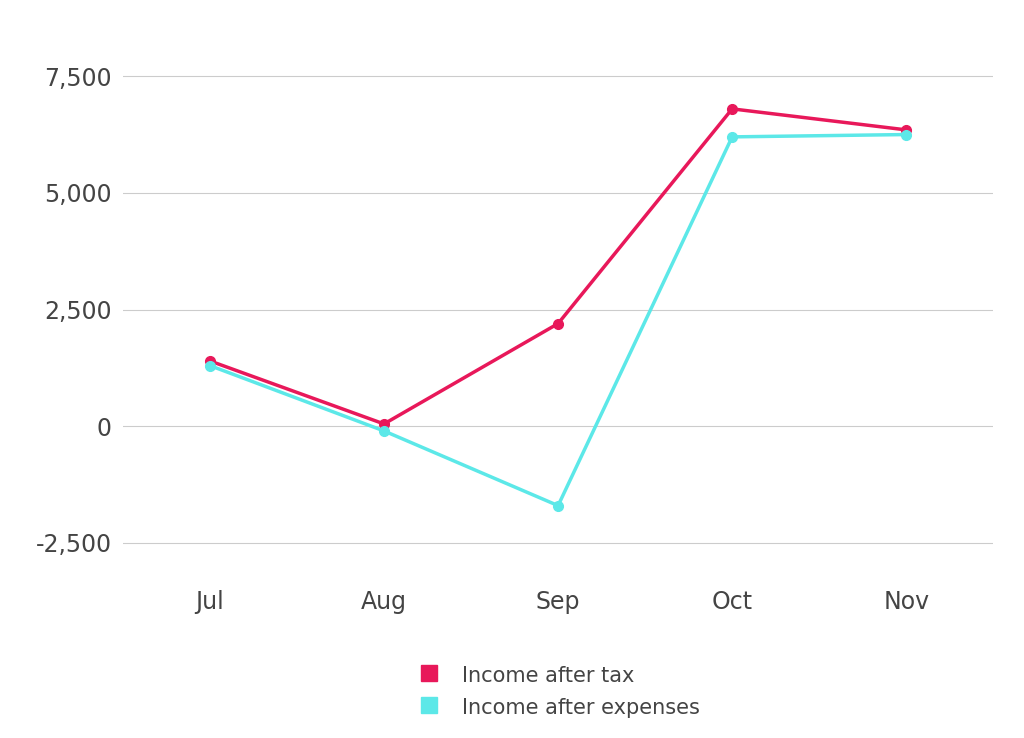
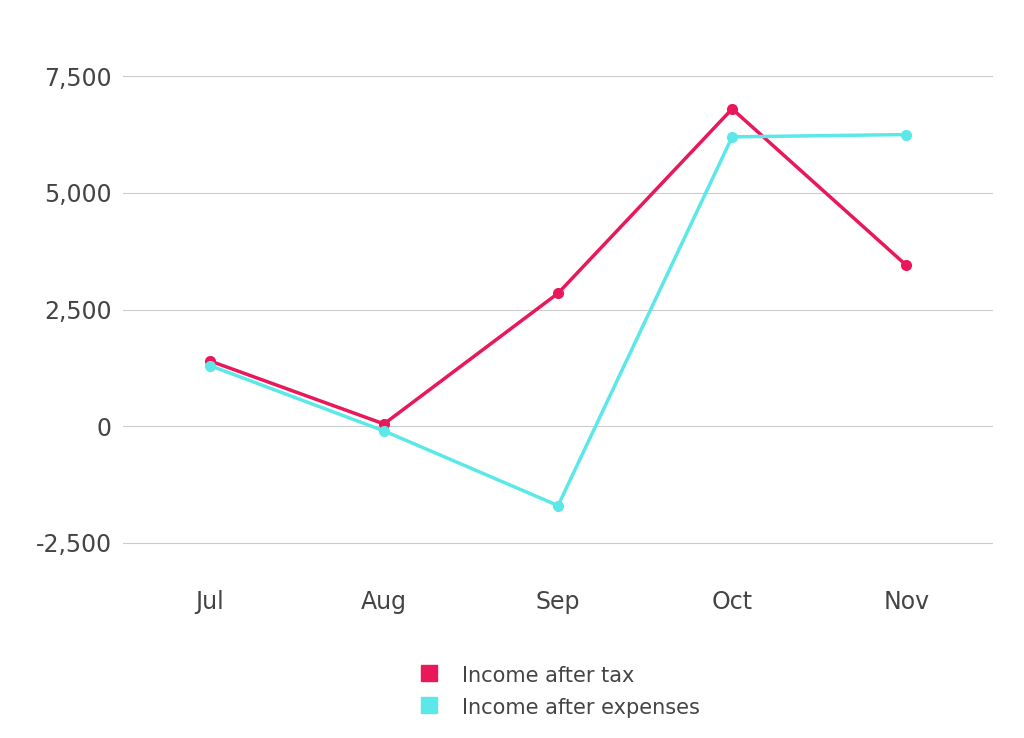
Income after tax/Sep: 2,200 -> 2,850
Income after tax/Nov: 6,350 -> 3,450
